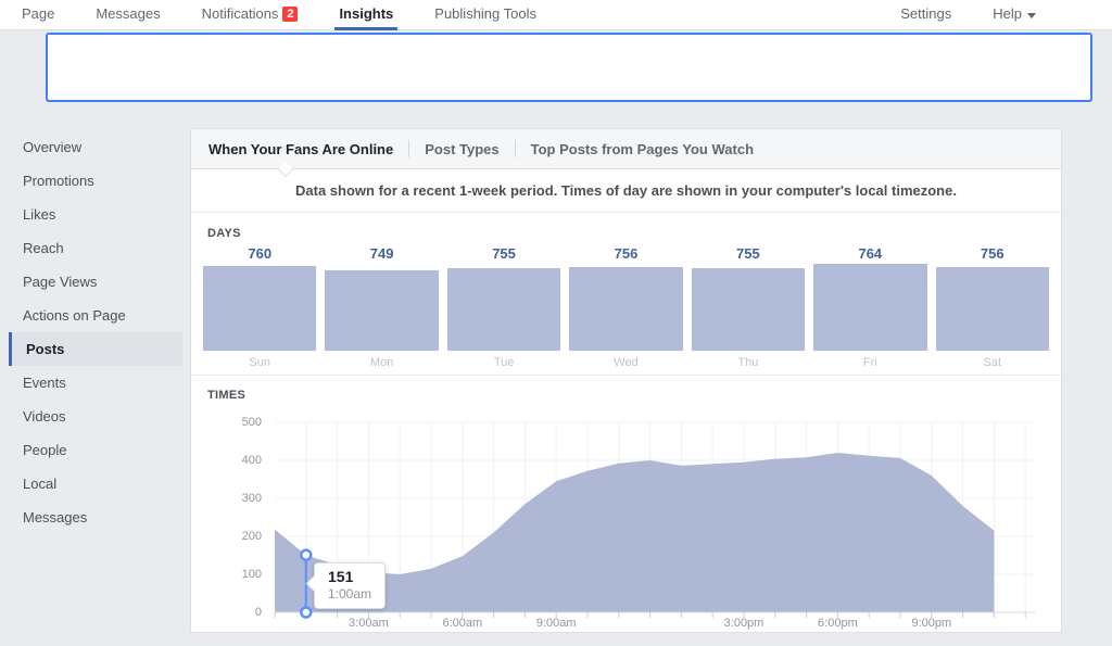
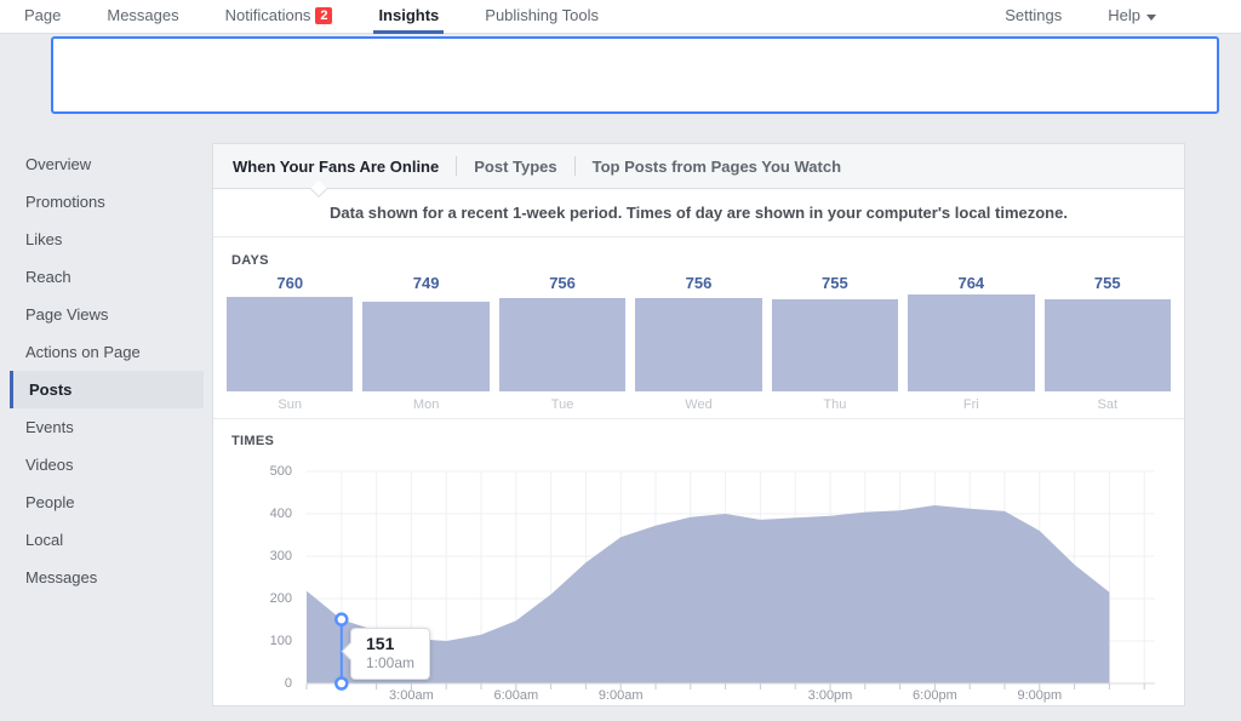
DAYS/Tue: 755 -> 756
DAYS/Sat: 756 -> 755
